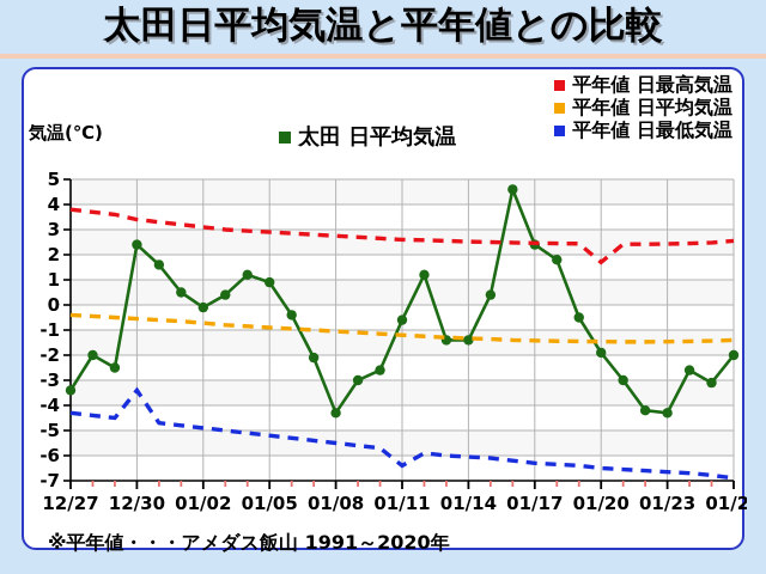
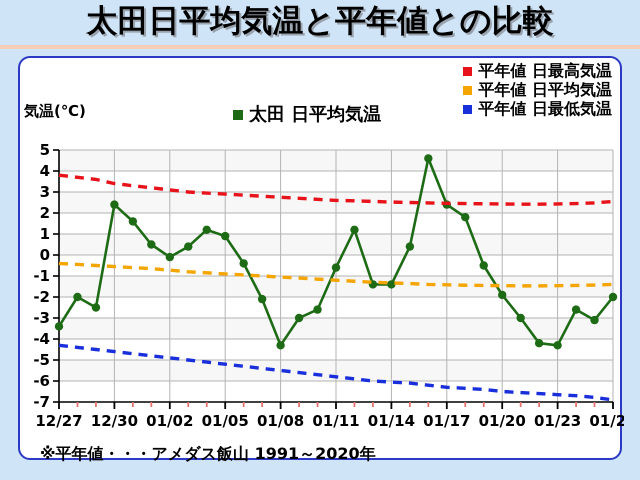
平年値 日最低気温/12/30: -3.4 -> -4.6
平年値 日最低気温/01/11: -6.4 -> -5.8
平年値 日最高気温/01/20: 1.7 -> 2.4
